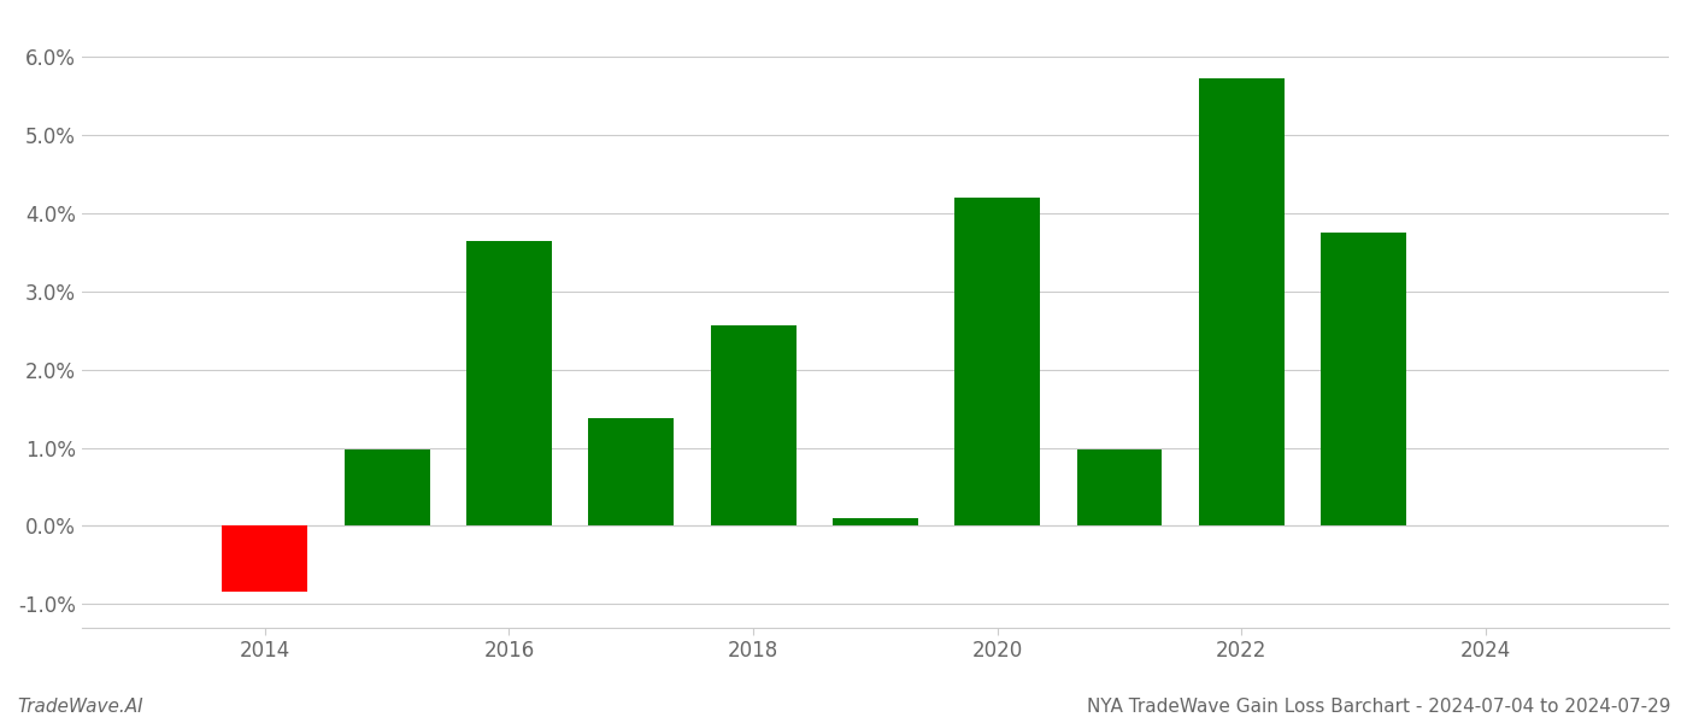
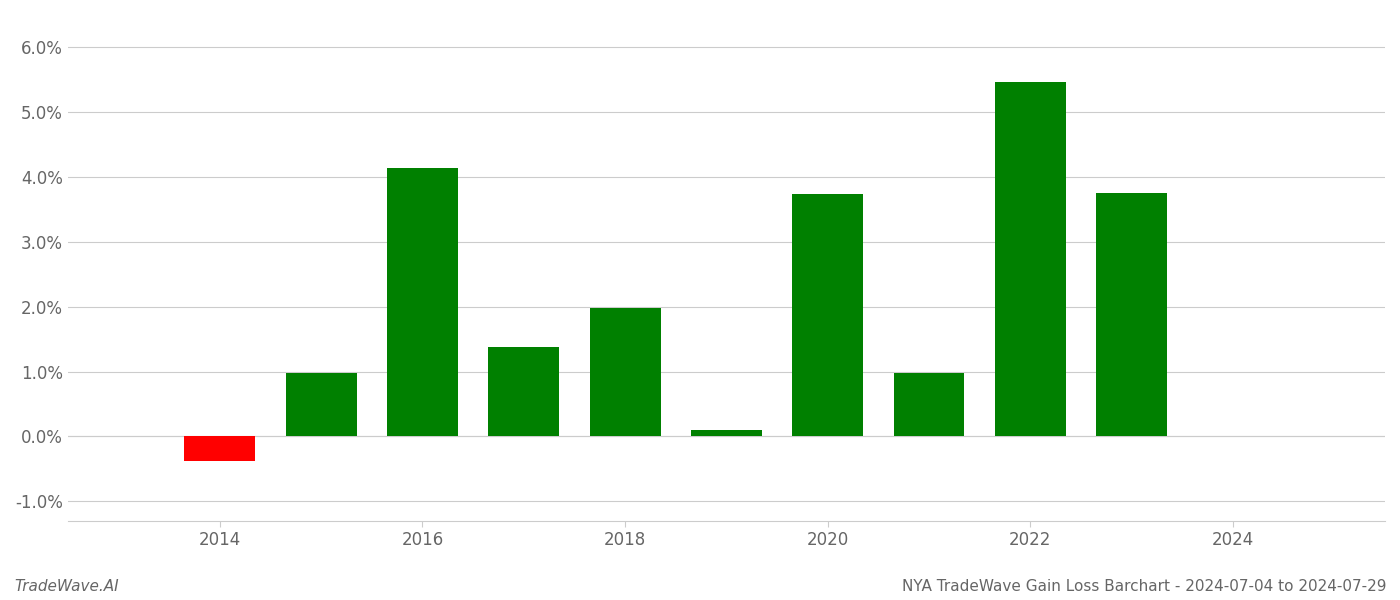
2014: -0.85% -> -0.38%
2016: 3.65% -> 4.14%
2018: 2.57% -> 1.98%
2020: 4.20% -> 3.74%
2022: 5.73% -> 5.46%
